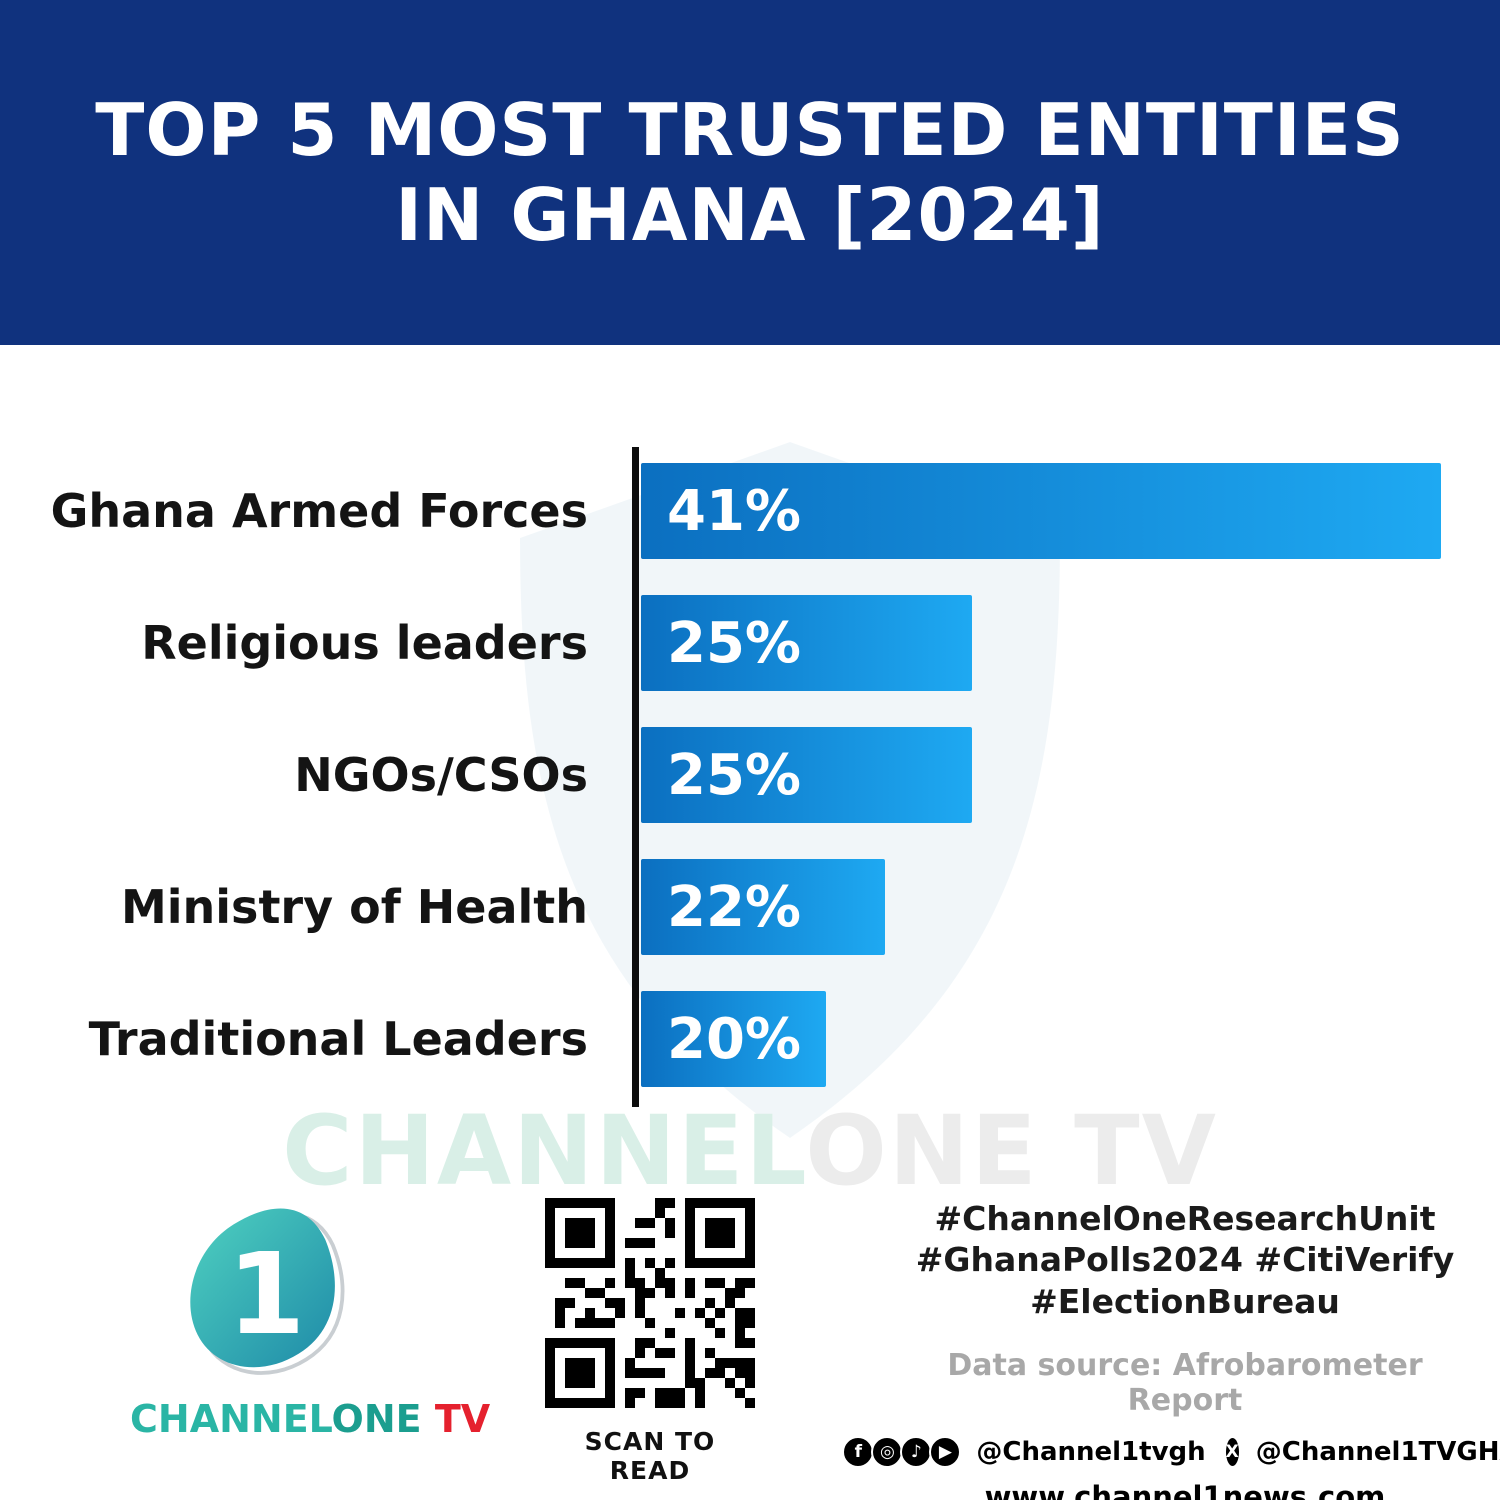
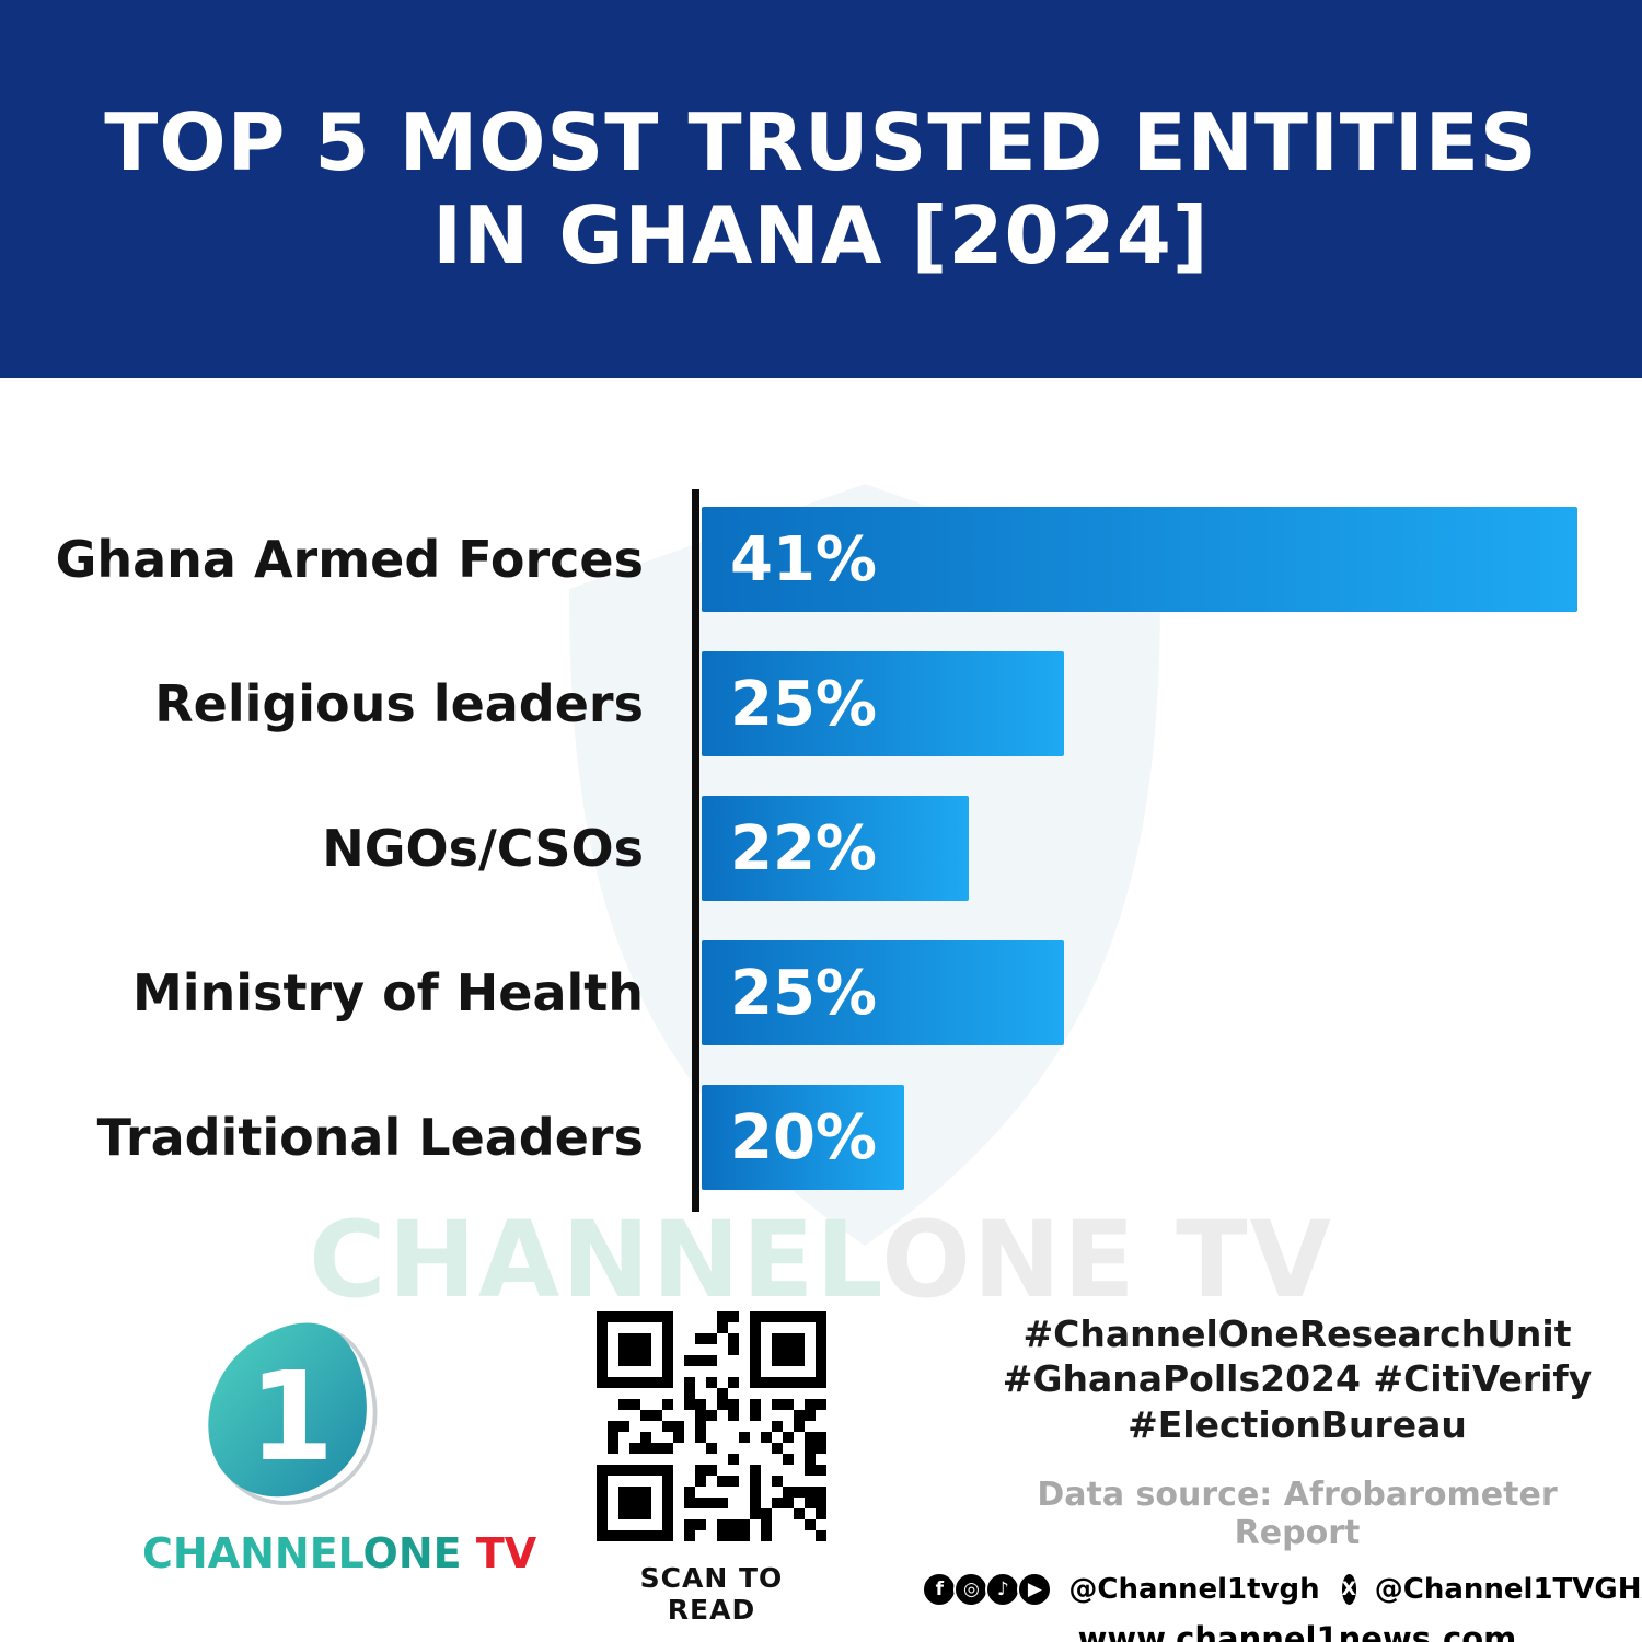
NGOs/CSOs: 25% -> 22%
Ministry of Health: 22% -> 25%
